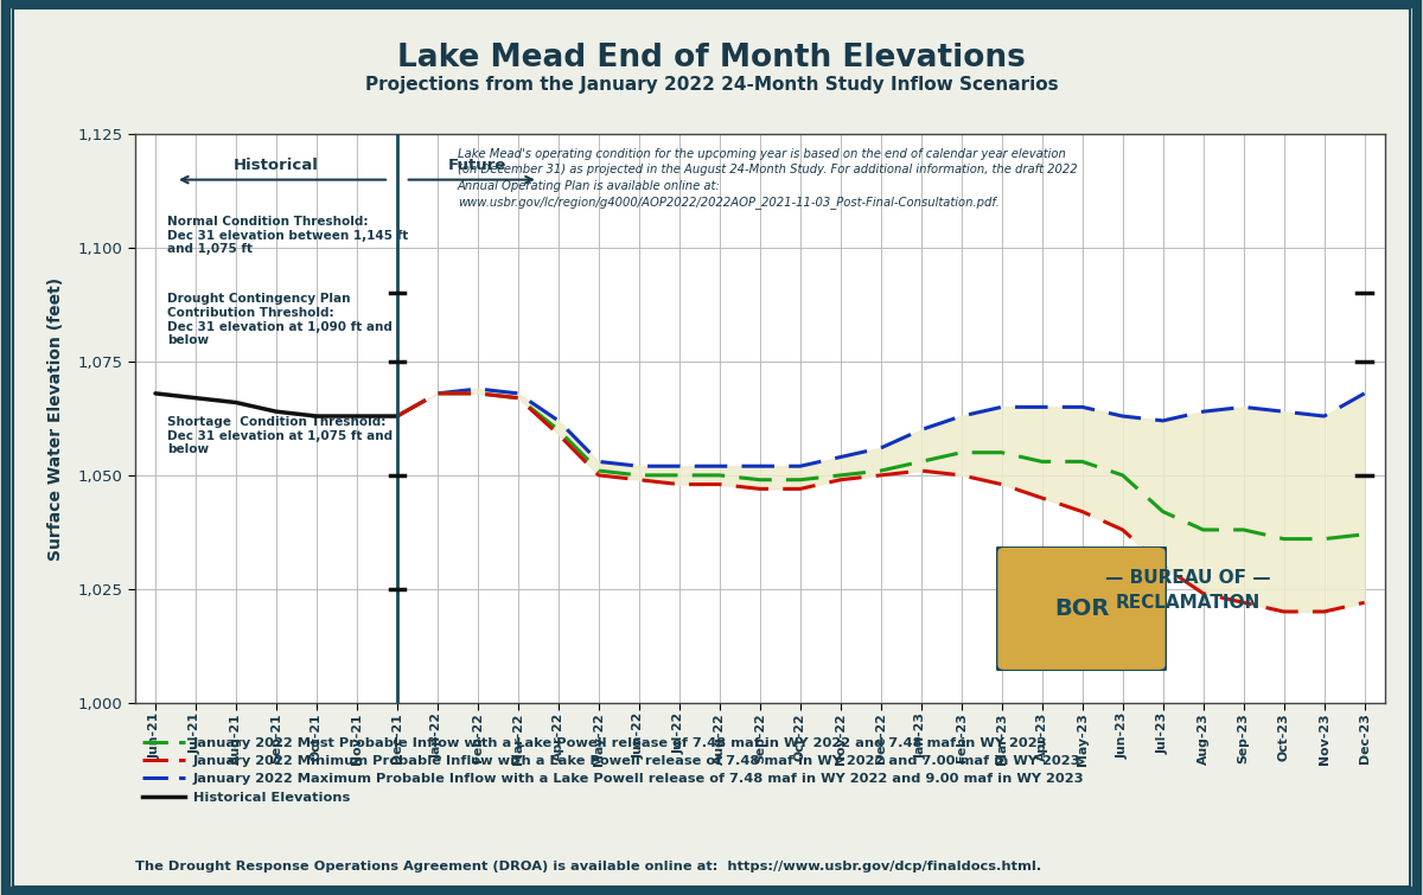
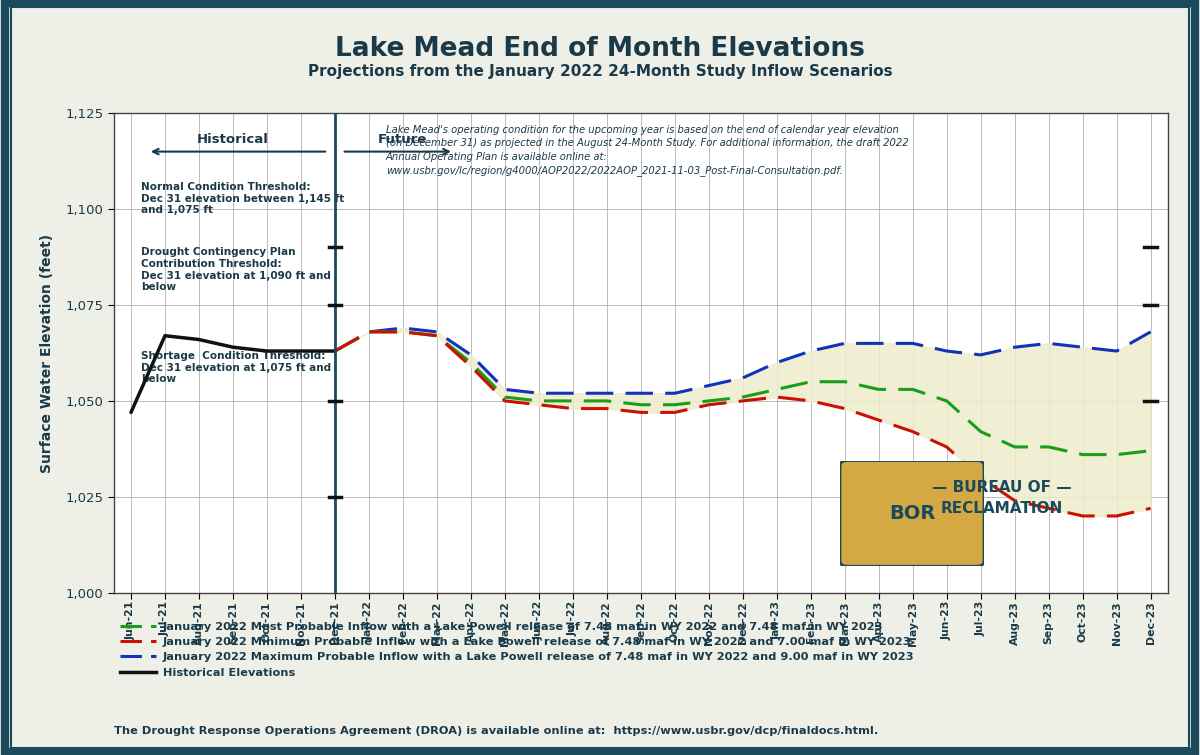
Historical Elevations/Jun-21: 1,068 -> 1,047
